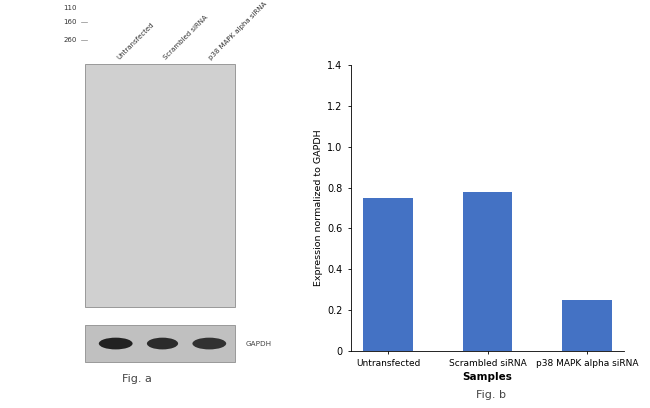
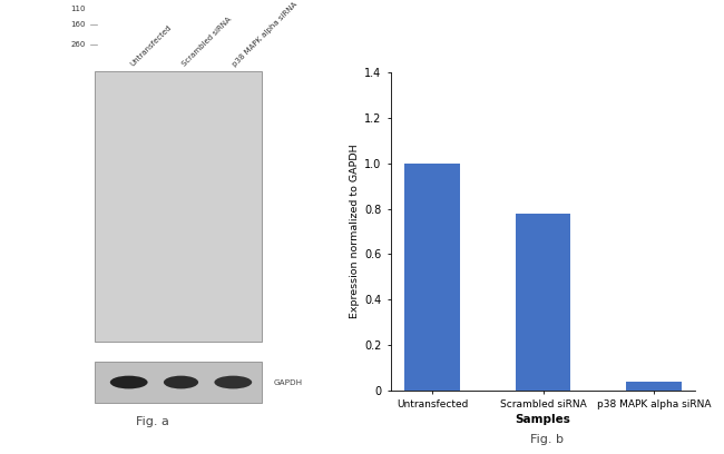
Untransfected: 0.75 -> 1.00
p38 MAPK alpha siRNA: 0.25 -> 0.04
